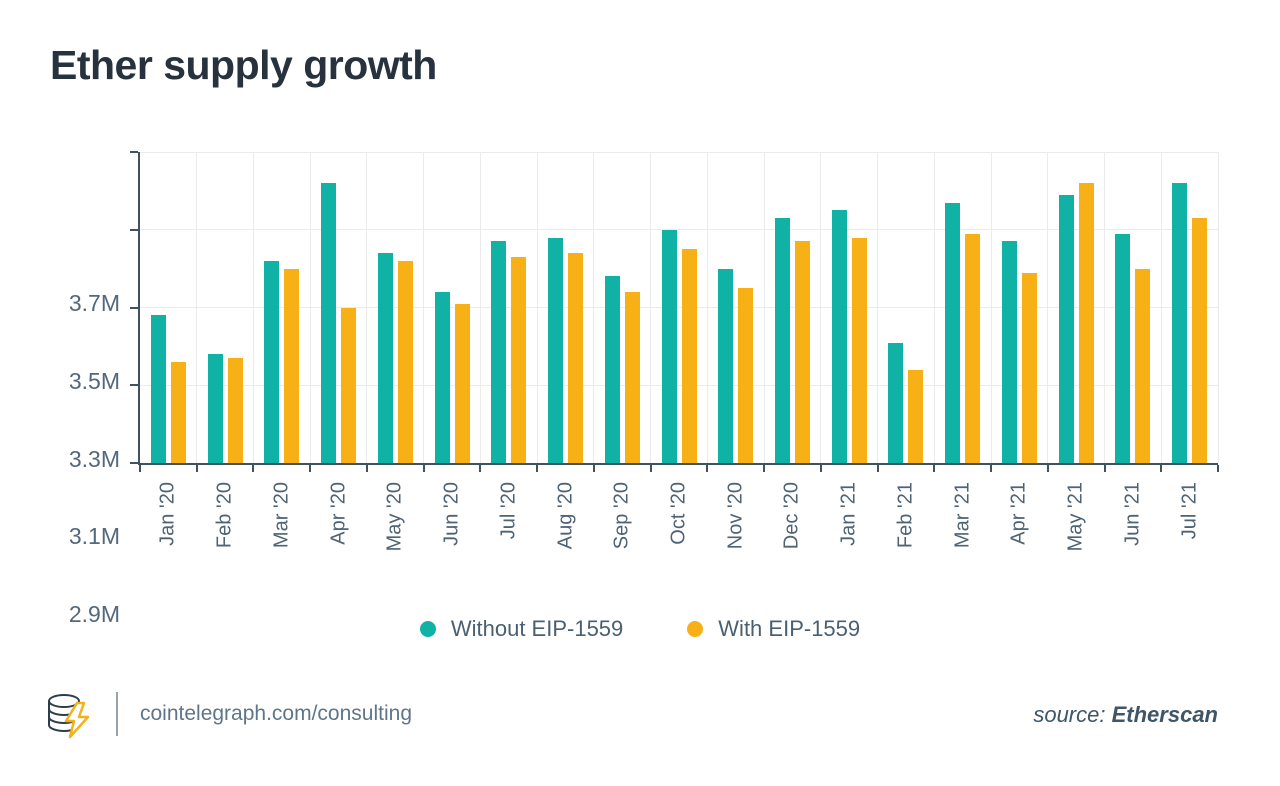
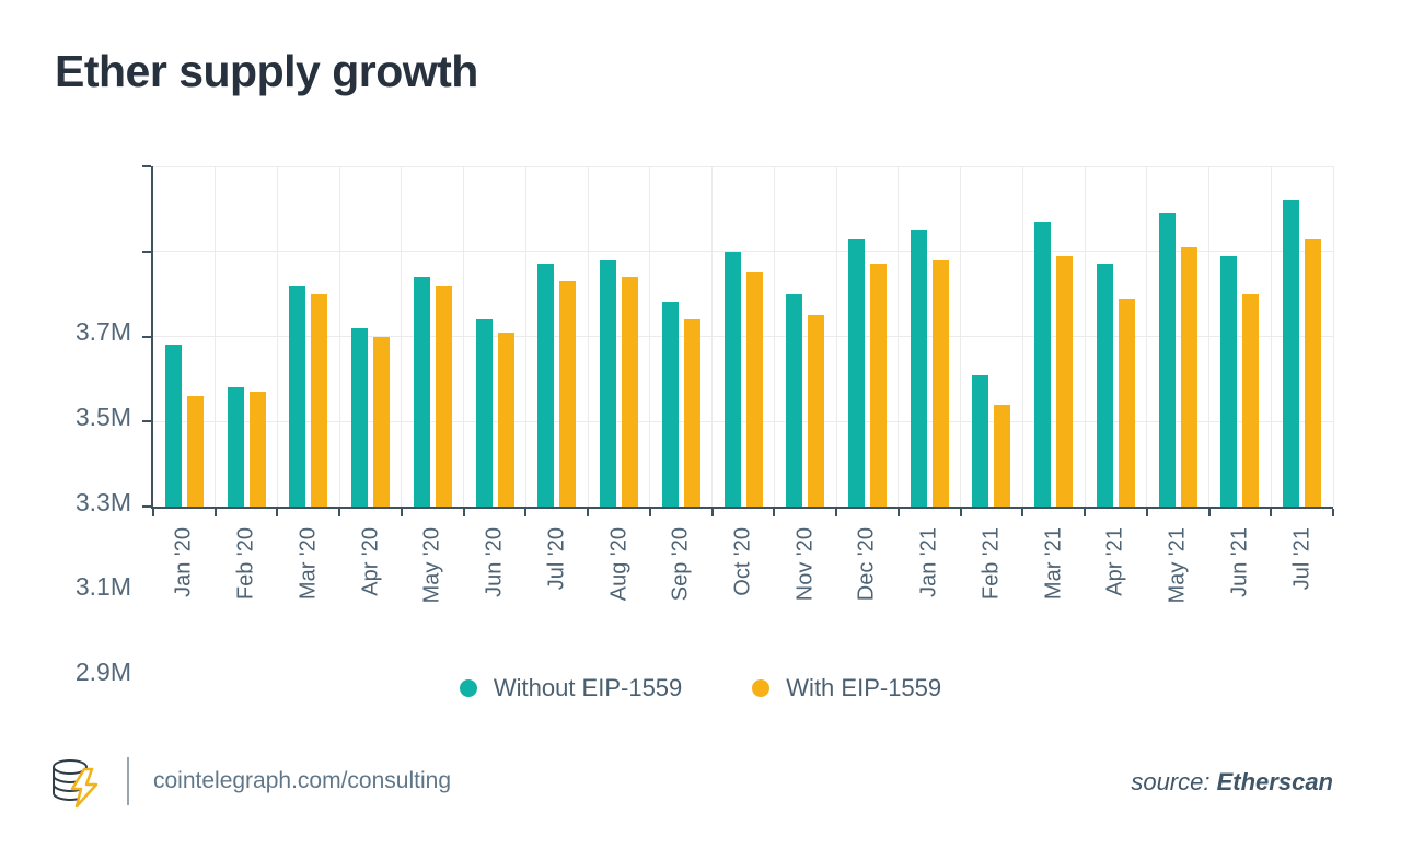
Without EIP-1559/Apr '20: 3.62M -> 3.32M
With EIP-1559/May '21: 3.62M -> 3.51M
